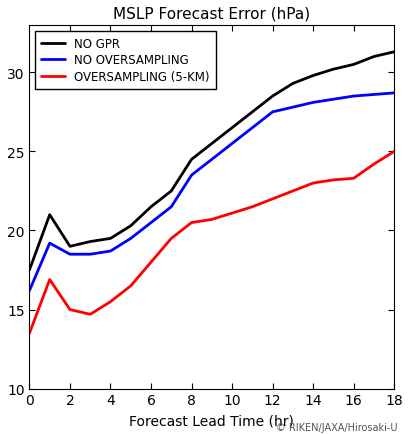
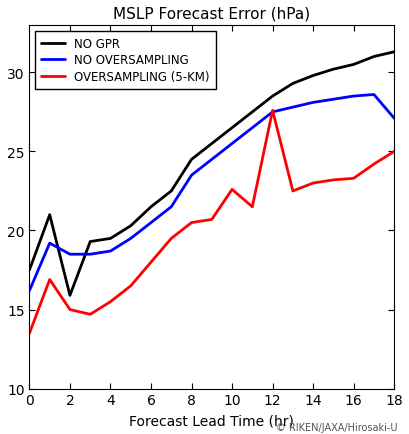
NO GPR/2: 19.0 -> 15.9
OVERSAMPLING (5-KM)/10: 21.1 -> 22.6
OVERSAMPLING (5-KM)/12: 22.0 -> 27.6
NO OVERSAMPLING/18: 28.7 -> 27.1
